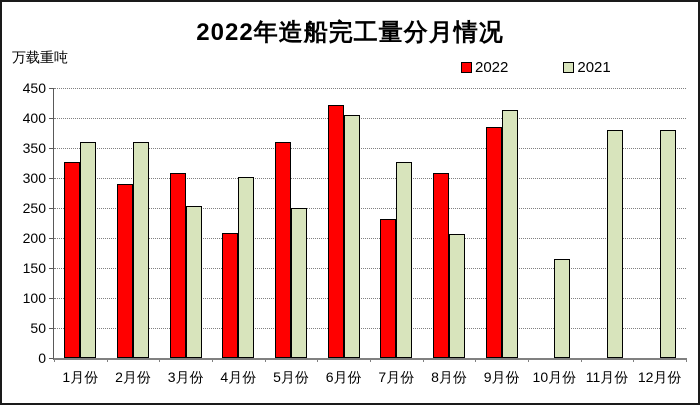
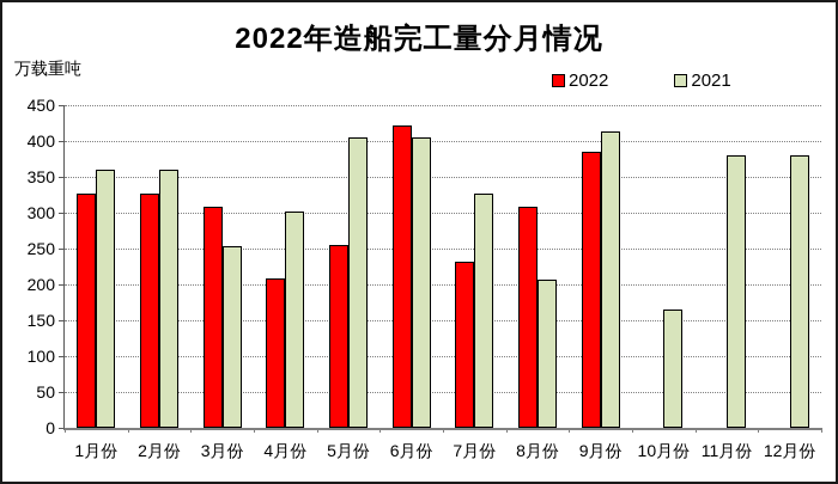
2022/2月份: 290 -> 330
2022/5月份: 360 -> 260
2021/5月份: 250 -> 400
